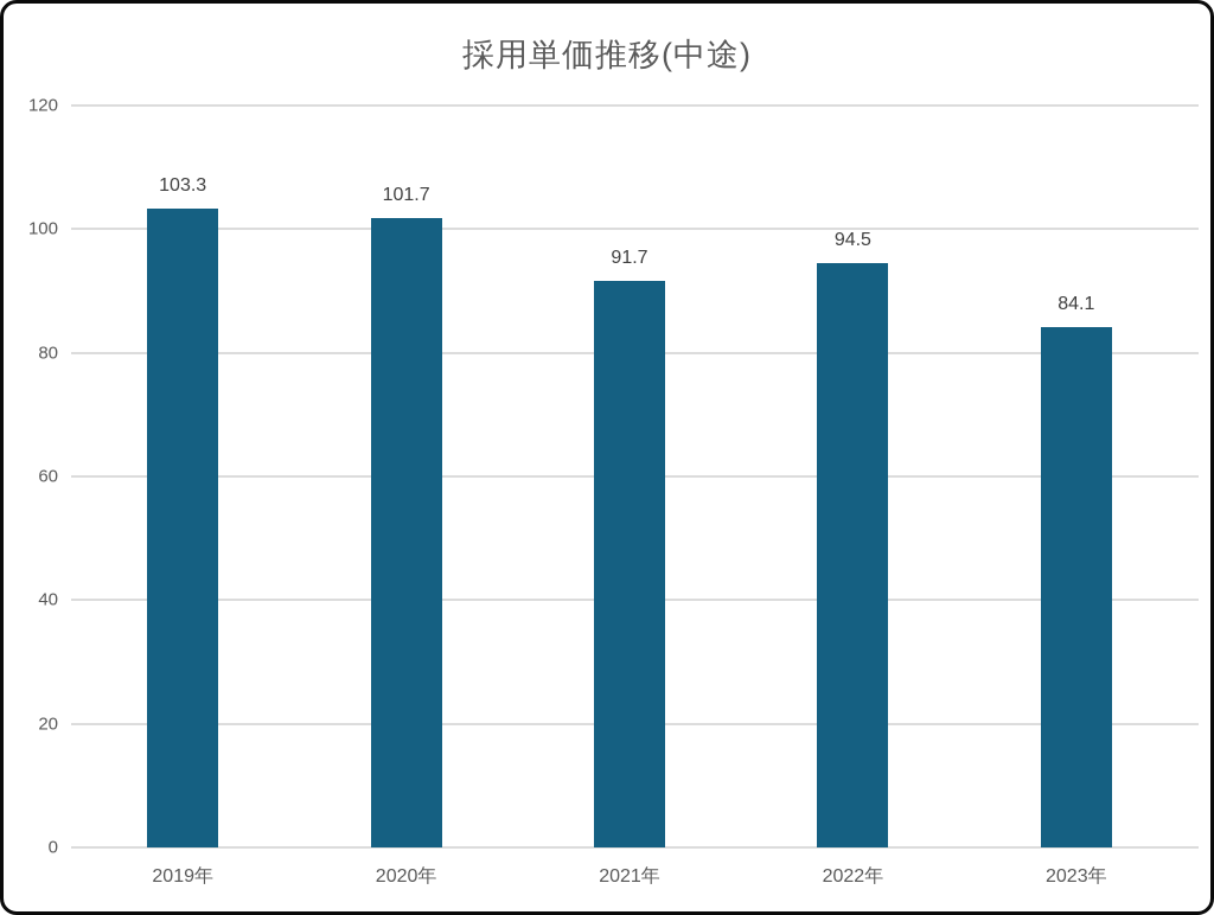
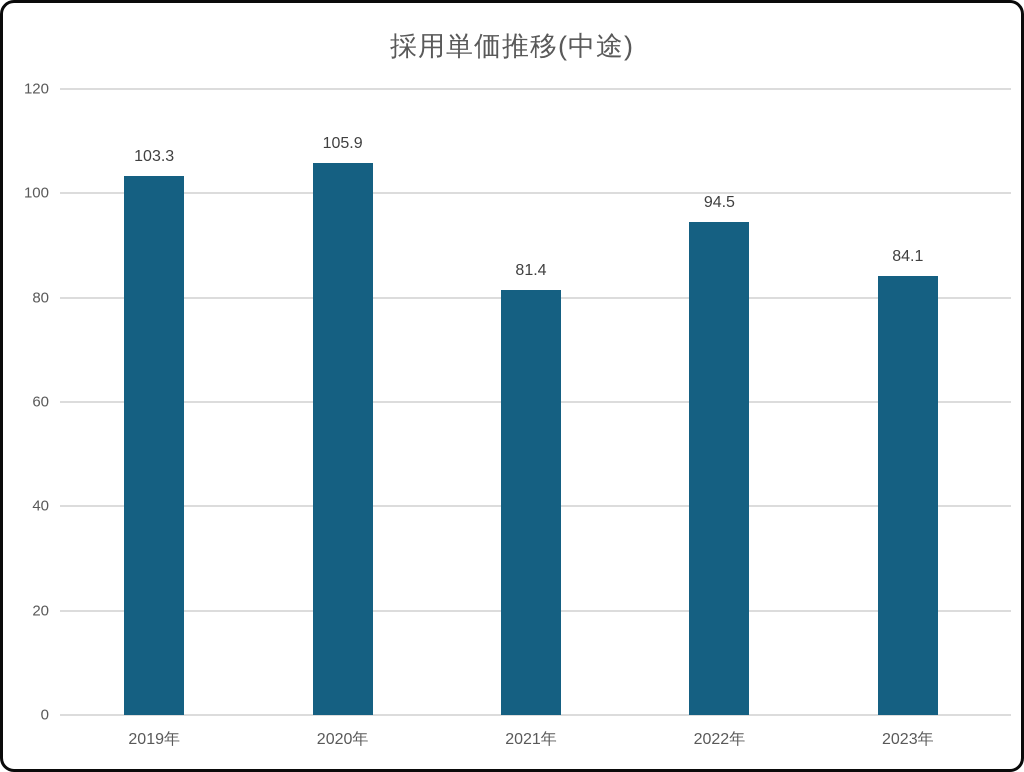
2020年: 101.7 -> 105.9
2021年: 91.7 -> 81.4
